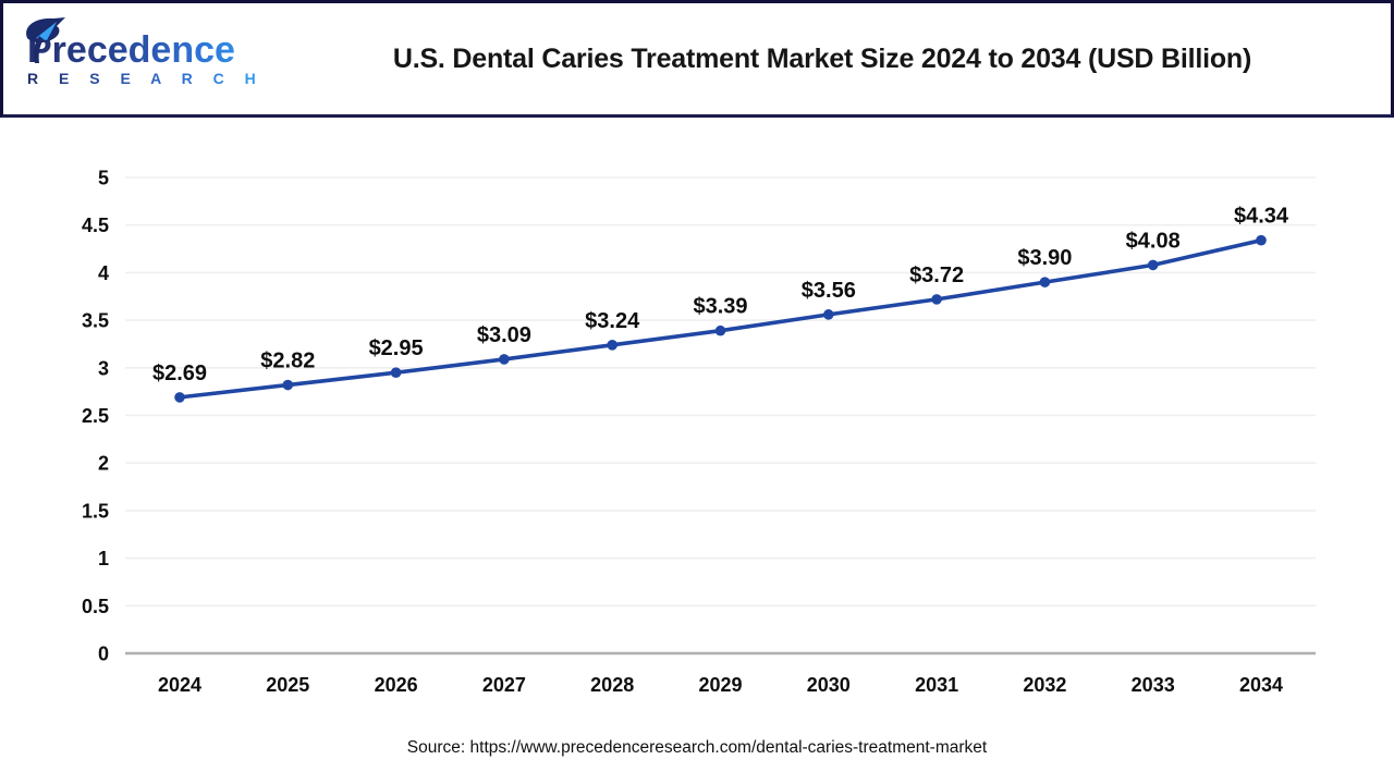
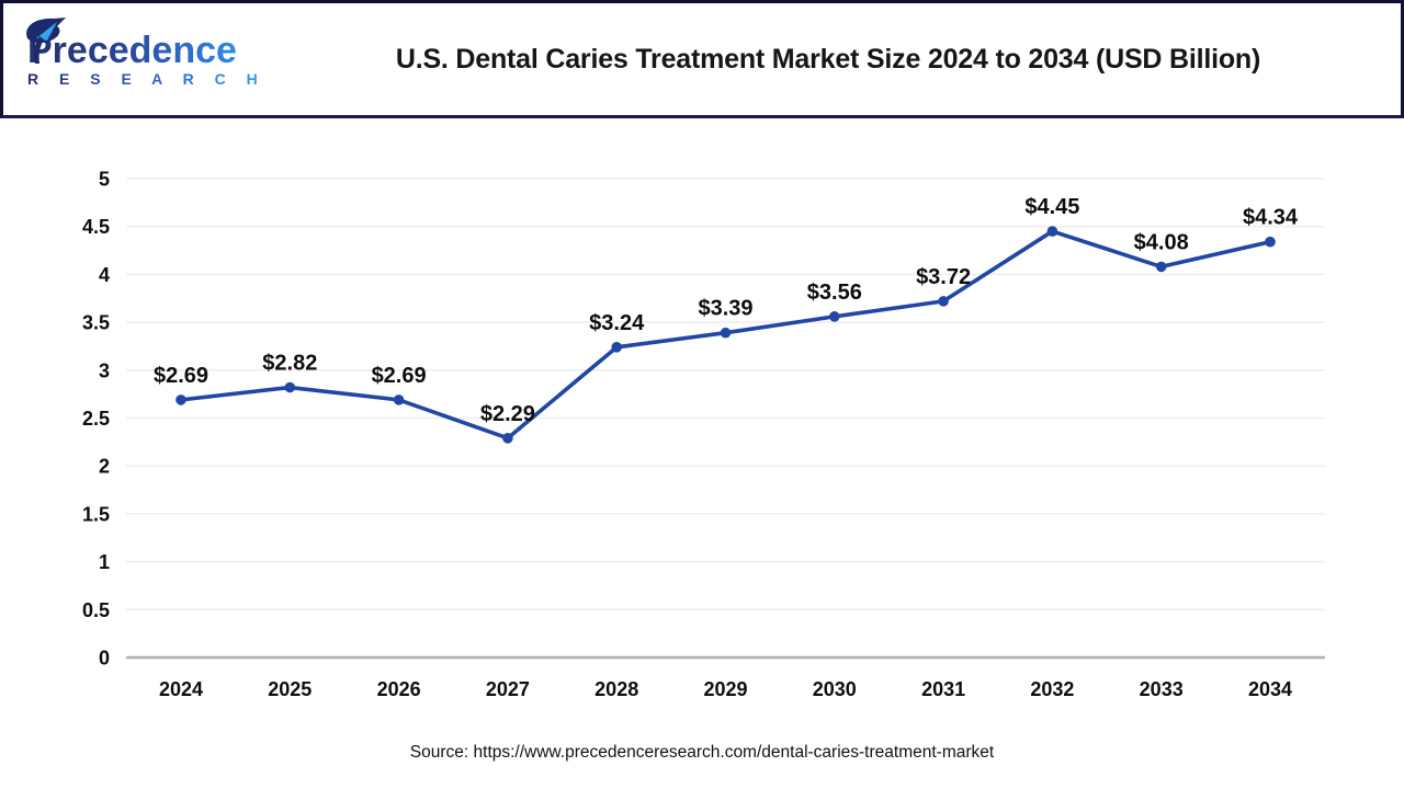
2026: $2.95 -> $2.69
2027: $3.09 -> $2.29
2032: $3.90 -> $4.45
